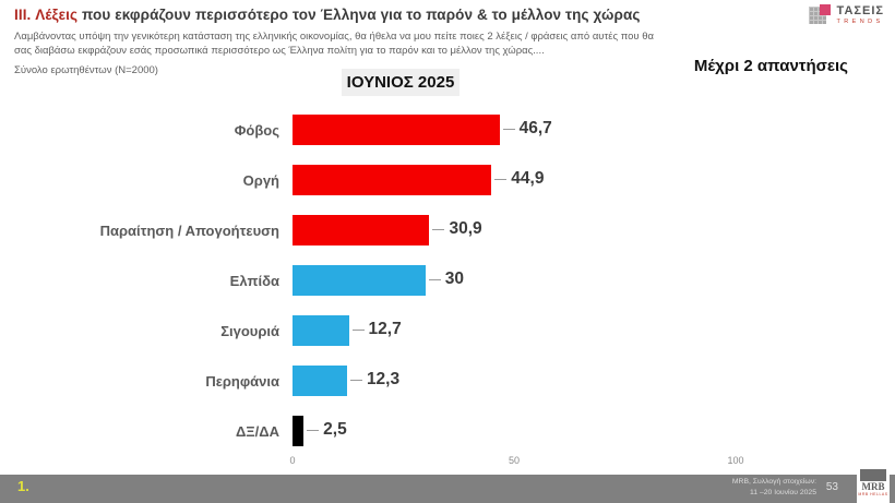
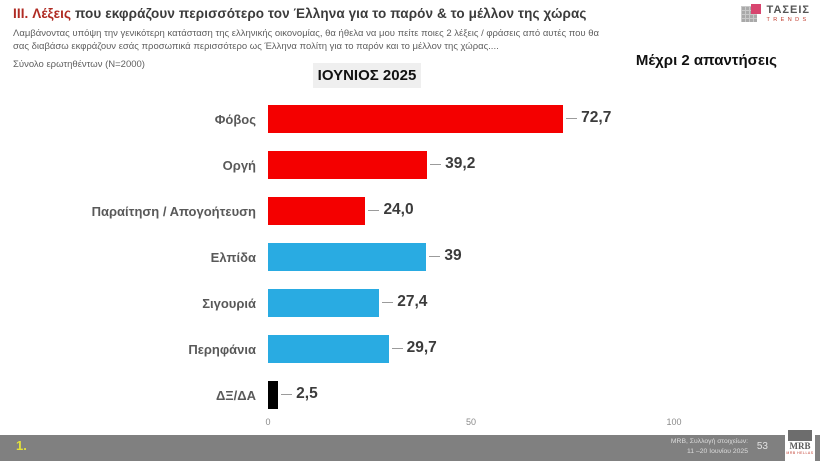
Φόβος: 46,7 -> 72,7
Οργή: 44,9 -> 39,2
Παραίτηση / Απογοήτευση: 30,9 -> 24,0
Ελπίδα: 30 -> 39
Σιγουριά: 12,7 -> 27,4
Περηφάνια: 12,3 -> 29,7
